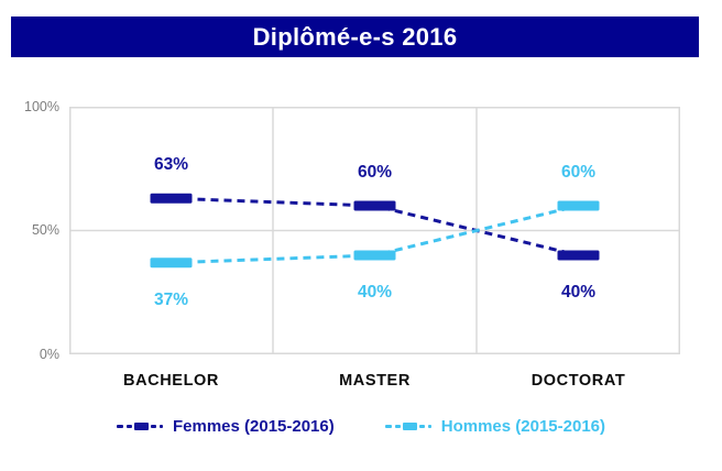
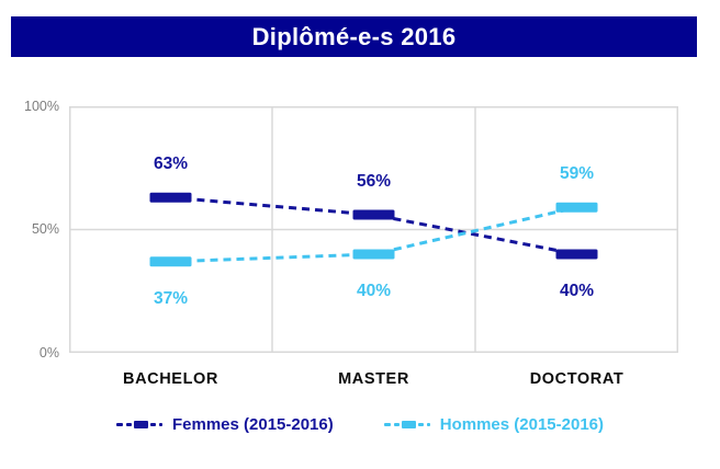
Femmes (2015-2016)/MASTER: 60% -> 56%
Hommes (2015-2016)/DOCTORAT: 60% -> 59%
